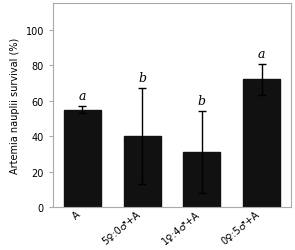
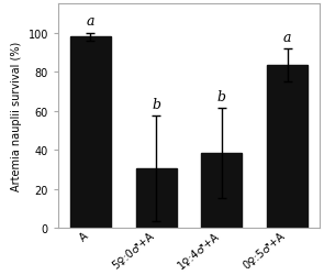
A: 55 -> 98
5♀:0♂+A: 40 -> 30
1♀:4♂+A: 31 -> 38
0♀:5♂+A: 72 -> 84
